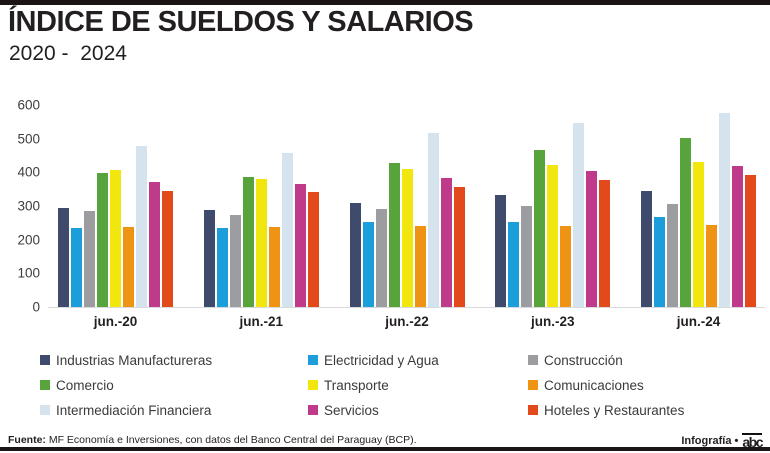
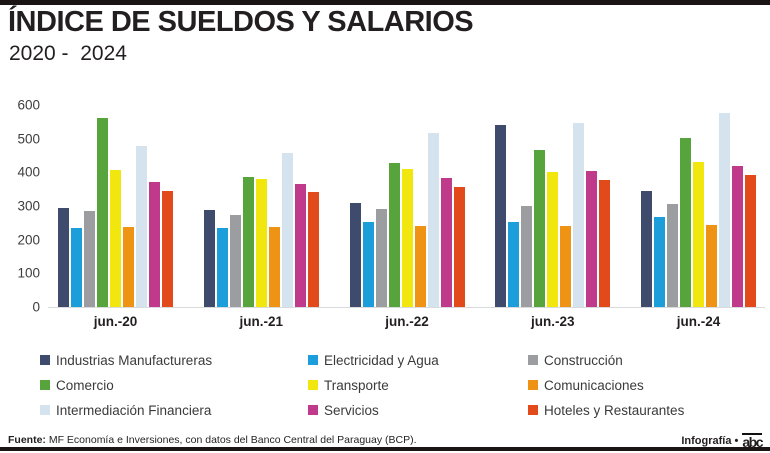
Comercio/jun.-20: 400 -> 560
Industrias Manufactureras/jun.-23: 330 -> 540
Transporte/jun.-23: 420 -> 400
